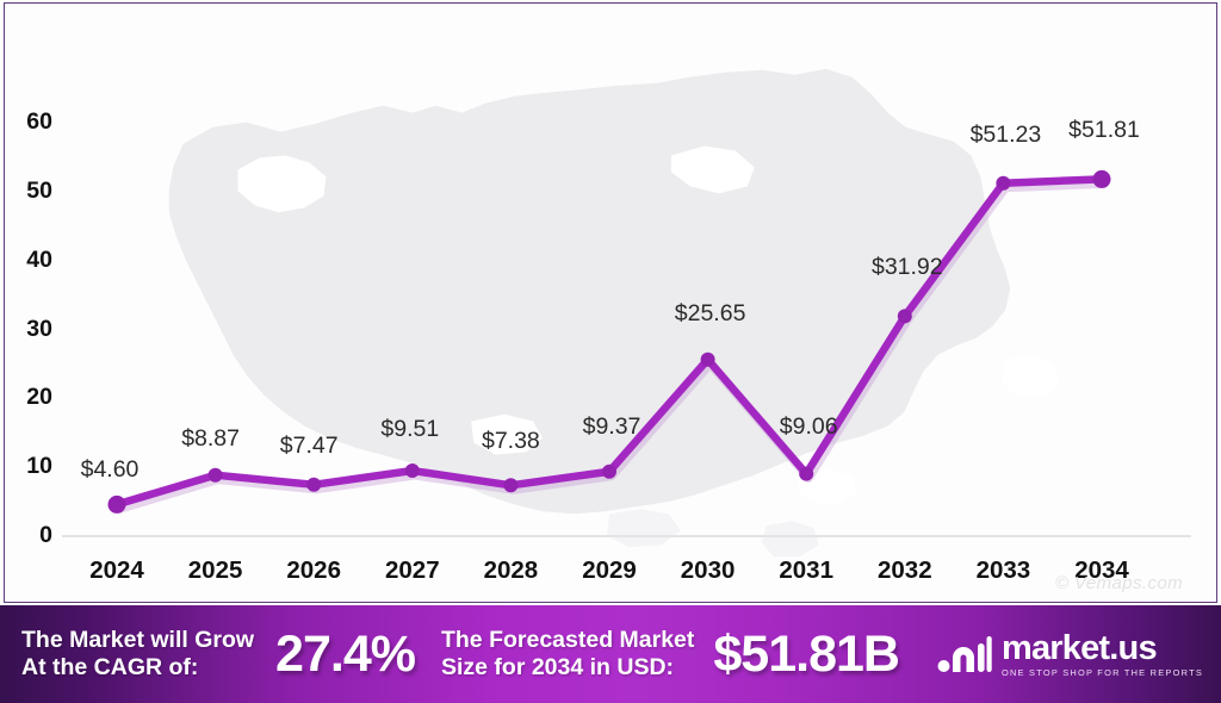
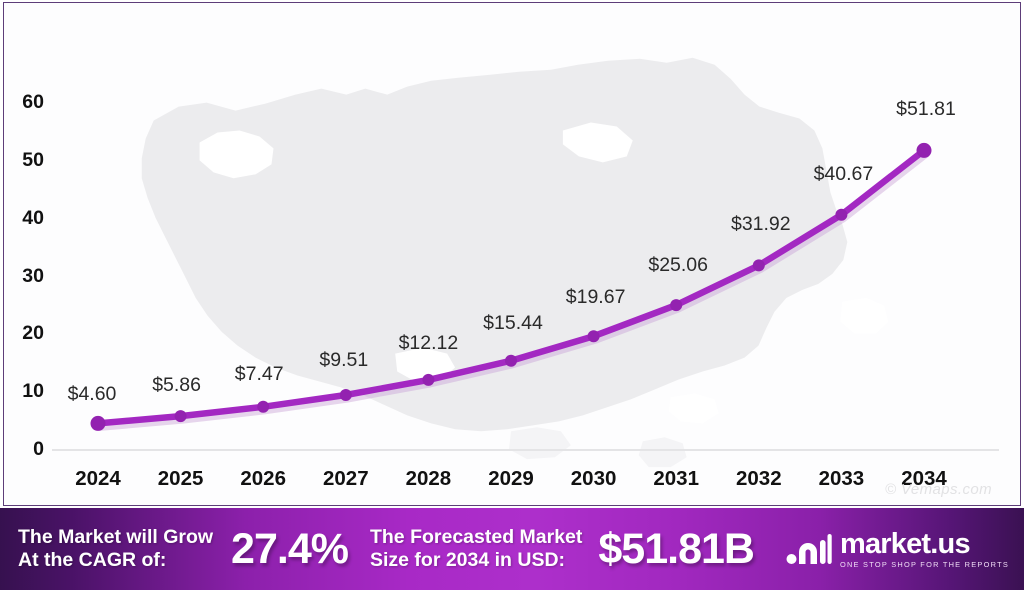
2025: $8.87 -> $5.86
2028: $7.38 -> $12.12
2029: $9.37 -> $15.44
2030: $25.65 -> $19.67
2031: $9.06 -> $25.06
2033: $51.23 -> $40.67
